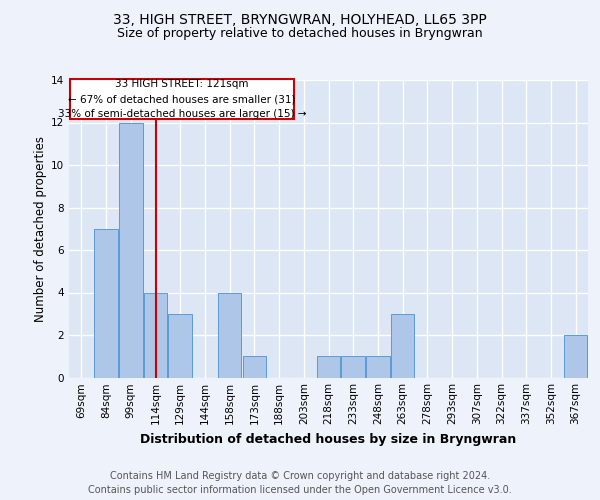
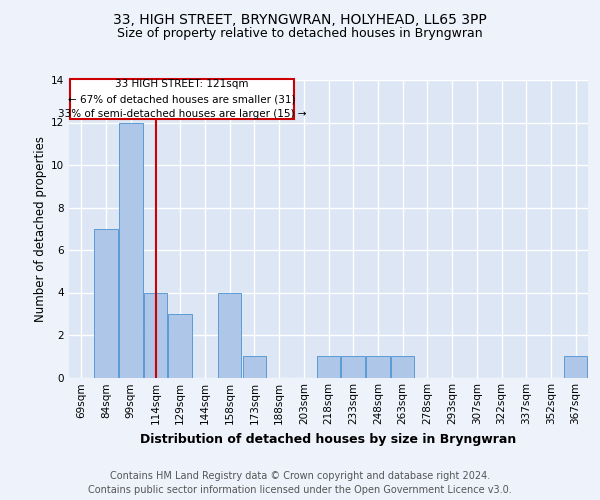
263sqm: 3 -> 1
367sqm: 2 -> 1
